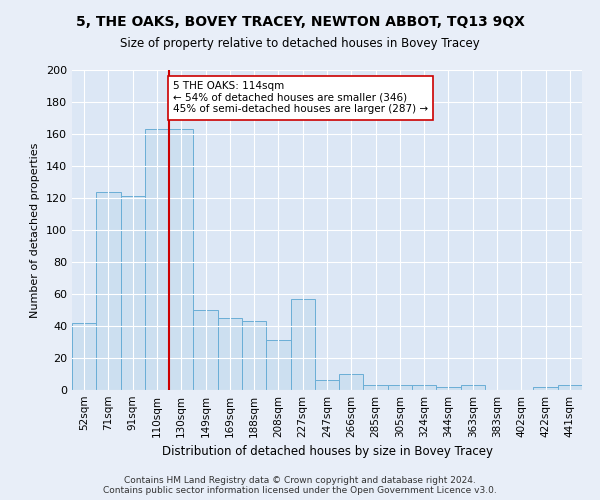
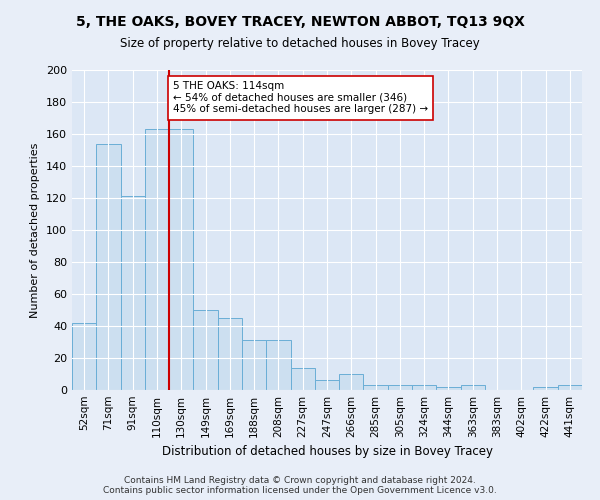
71sqm: 124 -> 154
188sqm: 43 -> 31
227sqm: 57 -> 14
